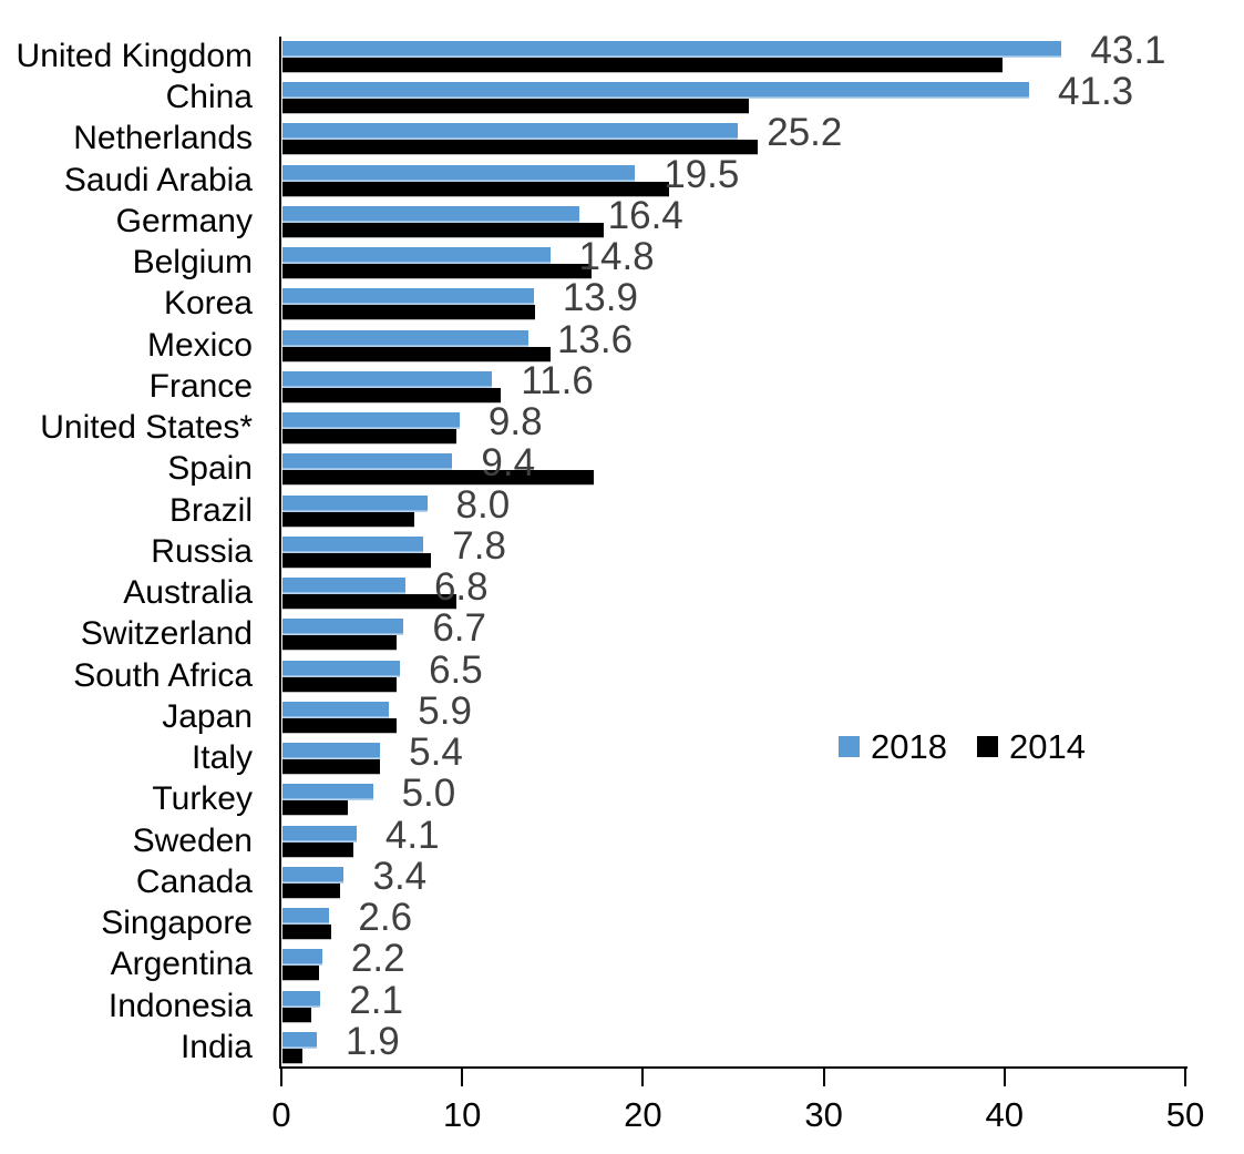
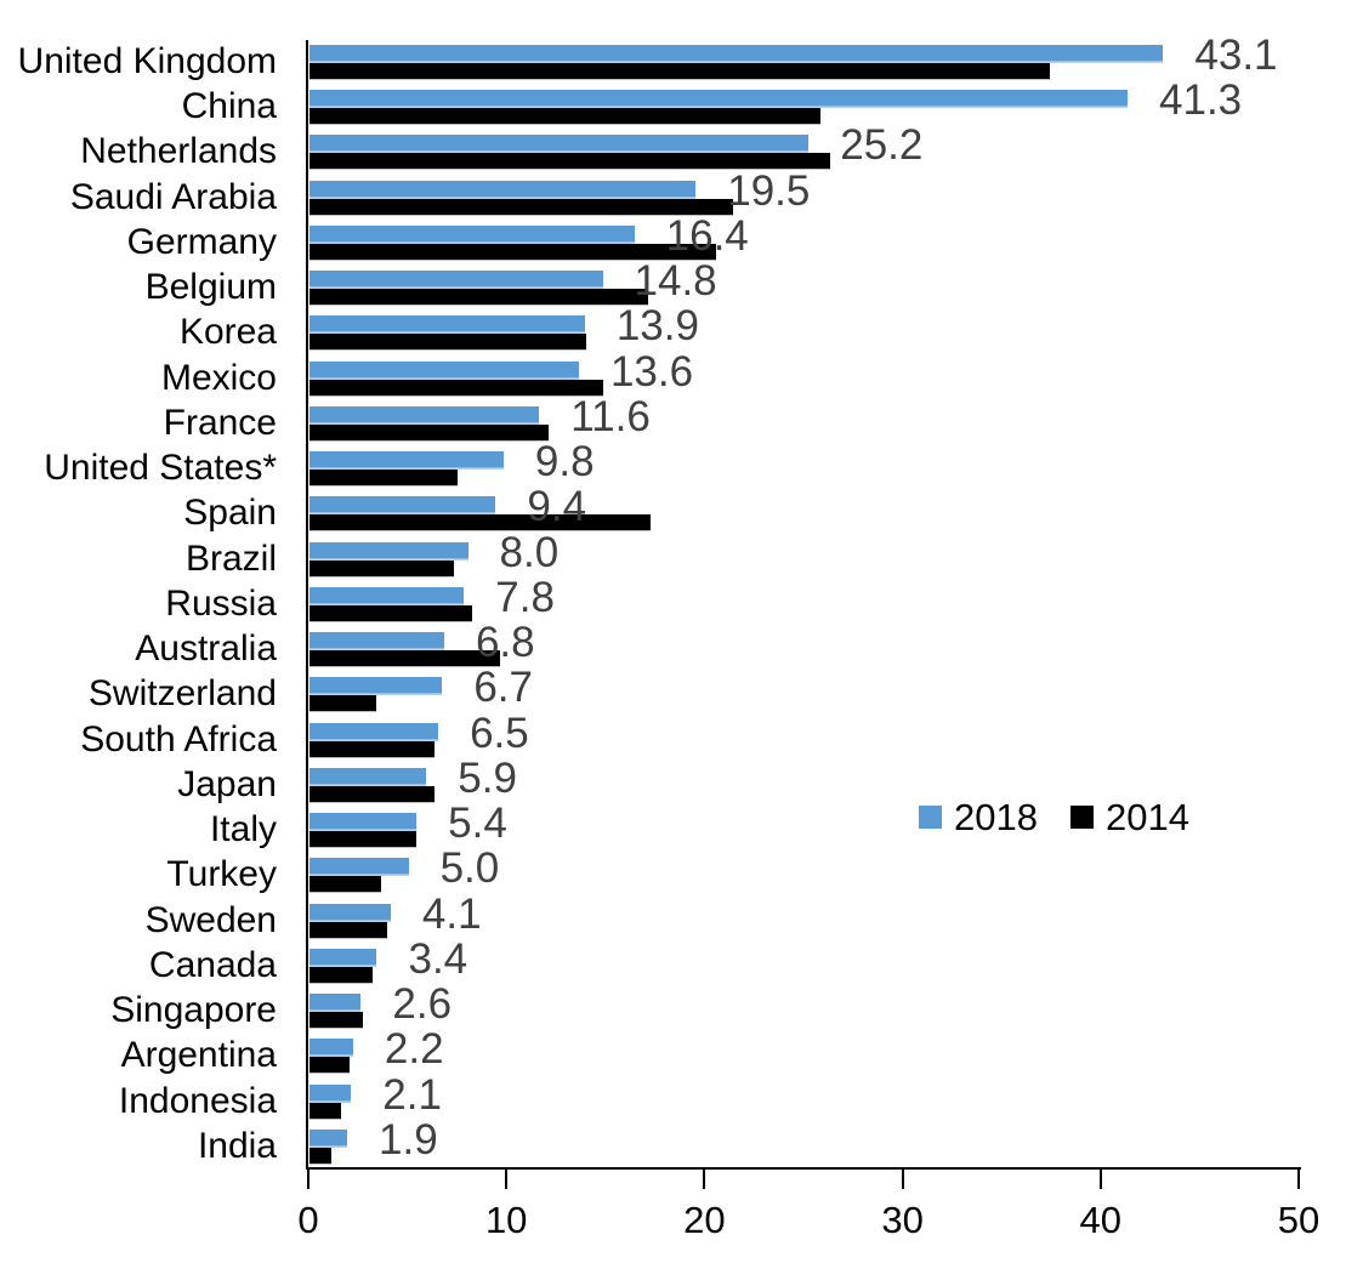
2014/United Kingdom: 39.8 -> 37.4
2014/Germany: 17.8 -> 20.5
2014/United States*: 9.6 -> 7.5
2014/Switzerland: 6.3 -> 3.4
